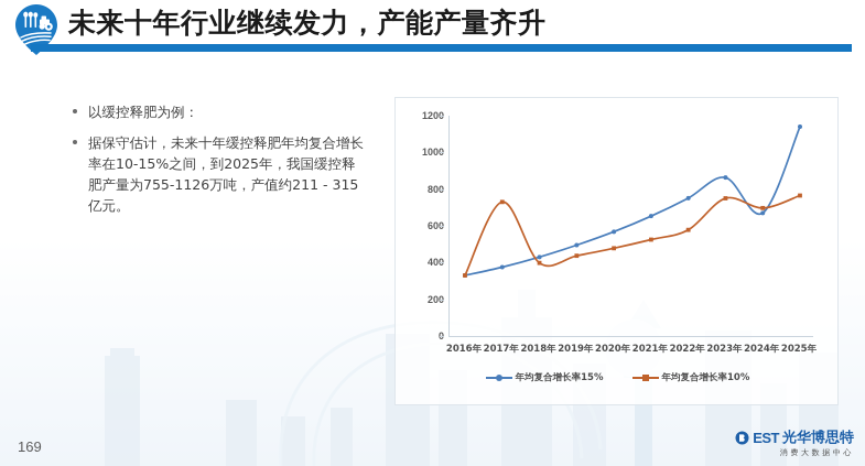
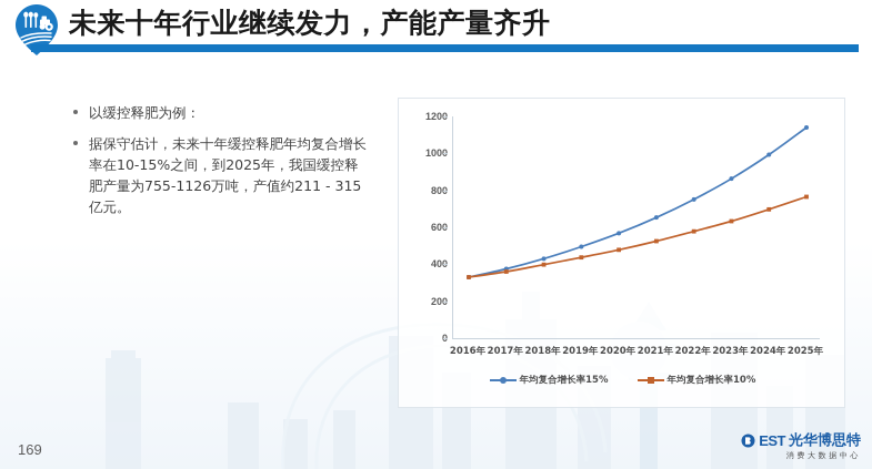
年均复合增长率10%/2017年: 730 -> 360
年均复合增长率10%/2023年: 750 -> 630
年均复合增长率15%/2024年: 670 -> 990
